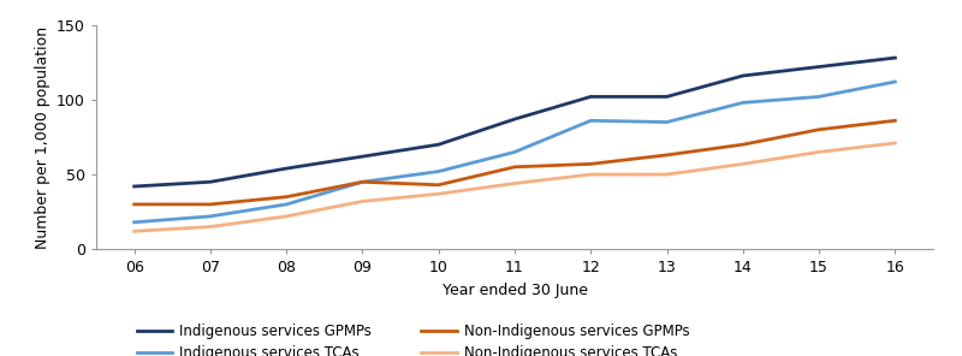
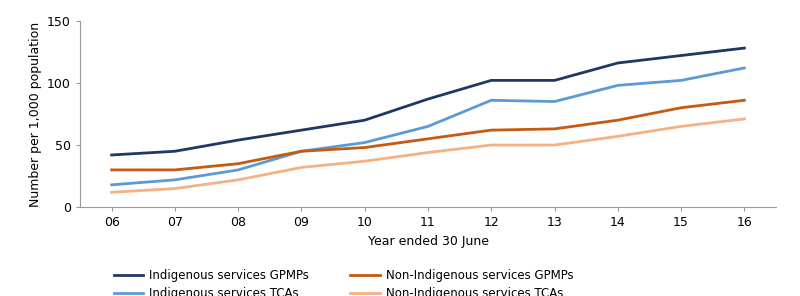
Non-Indigenous services GPMPs/10: 43 -> 48
Non-Indigenous services GPMPs/12: 57 -> 62
